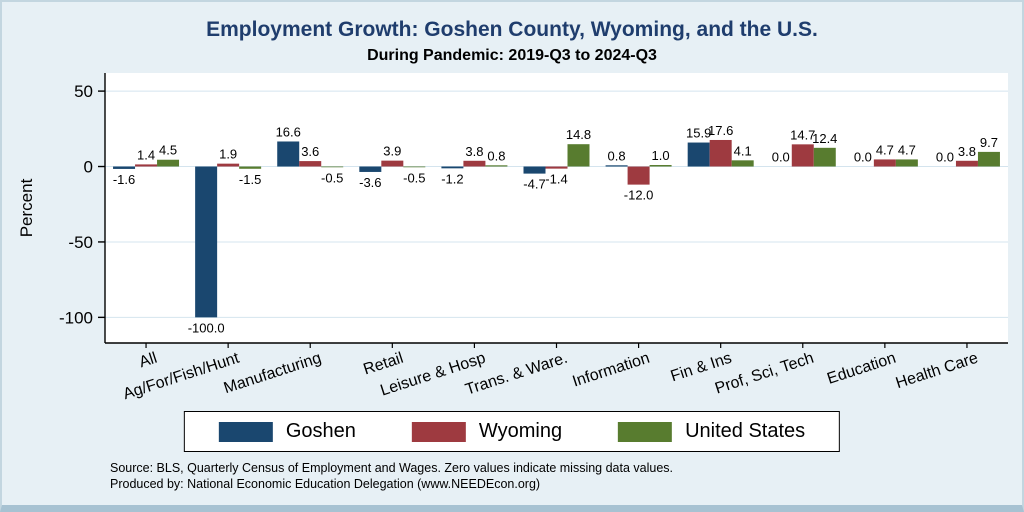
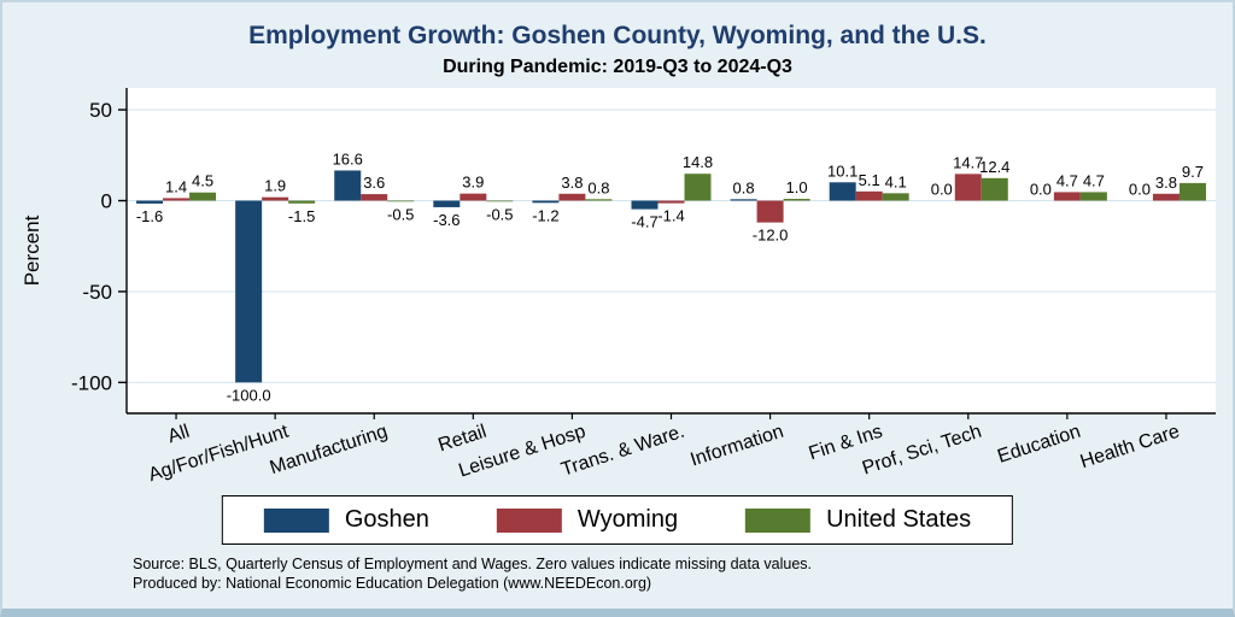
Goshen/Fin & Ins: 15.9 -> 10.1
Wyoming/Fin & Ins: 17.6 -> 5.1
